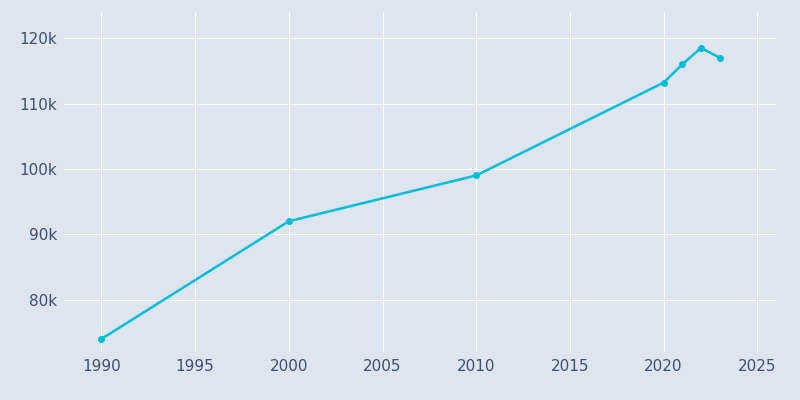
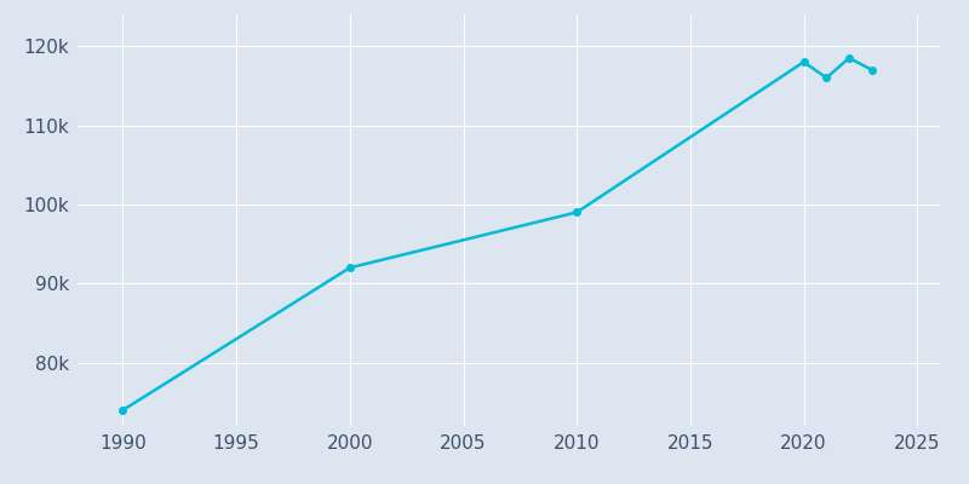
2020: 113.2k -> 118.0k
